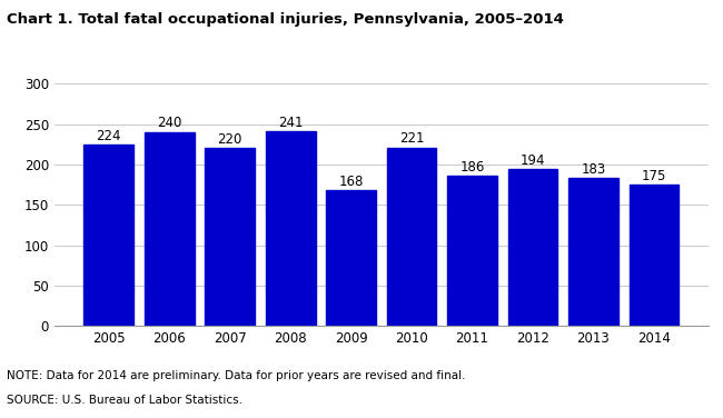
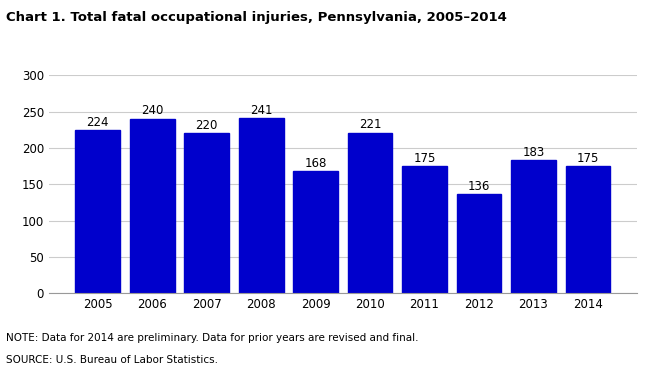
2011: 186 -> 175
2012: 194 -> 136
